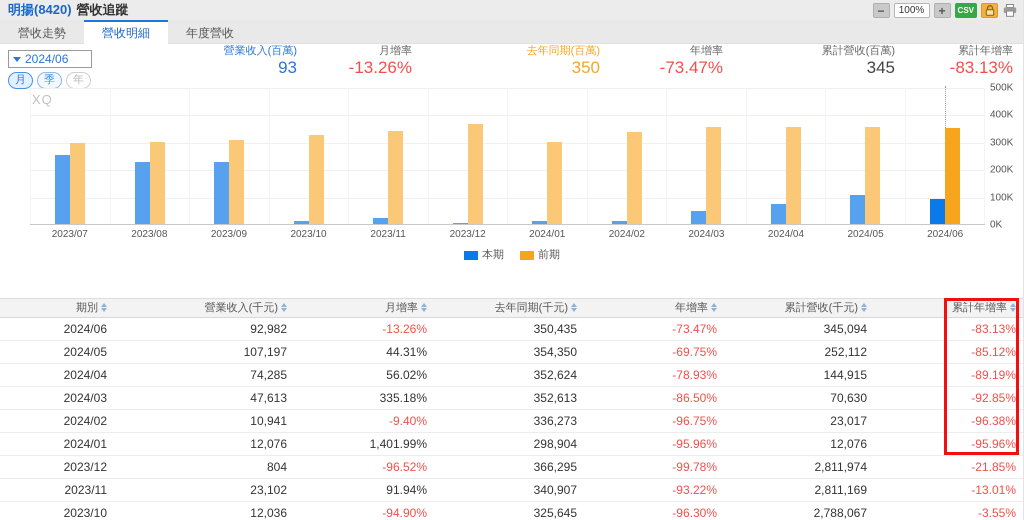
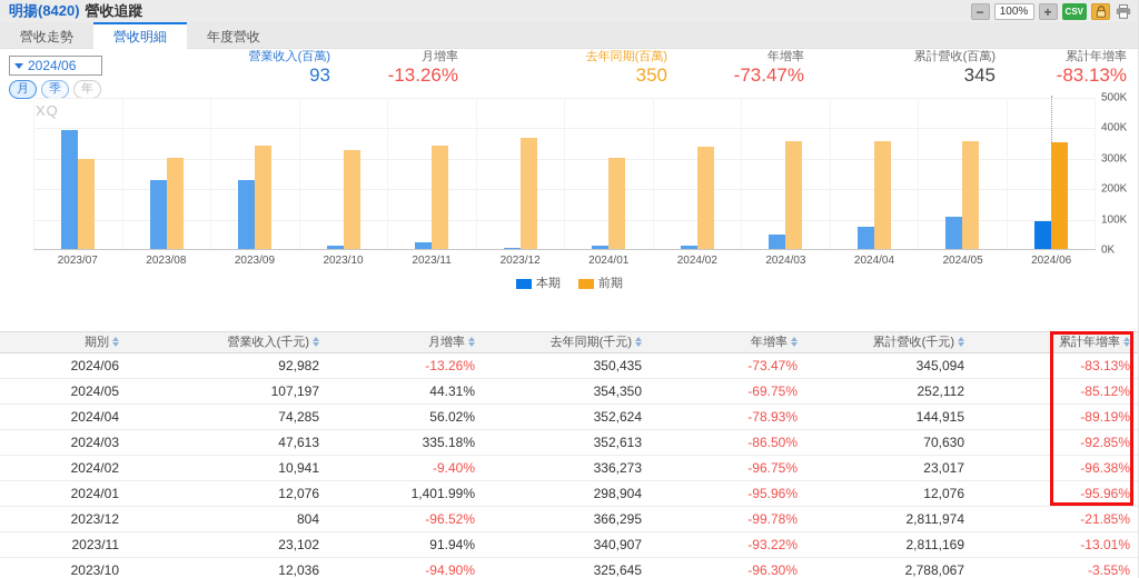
本期/2023/07: 250K -> 390K
前期/2023/09: 310K -> 340K
